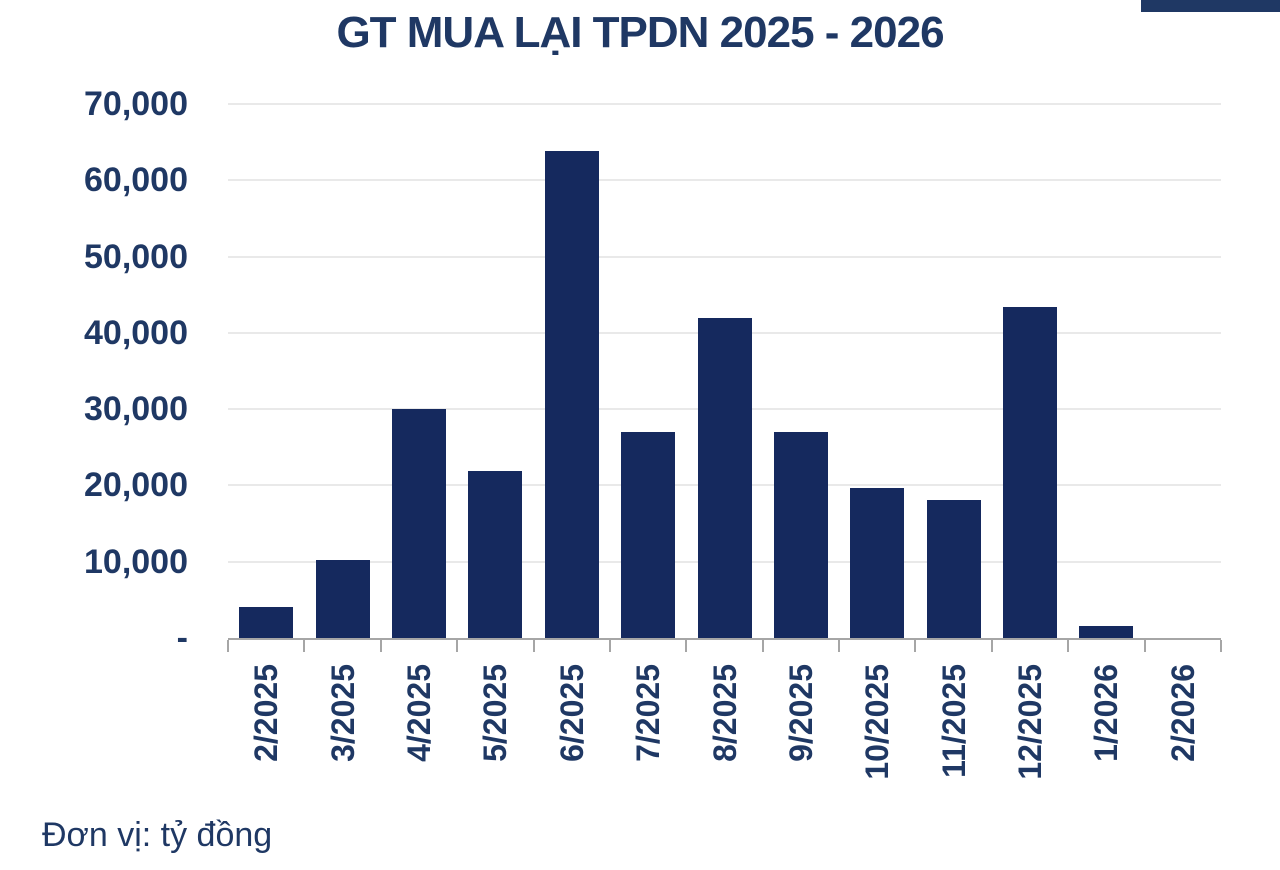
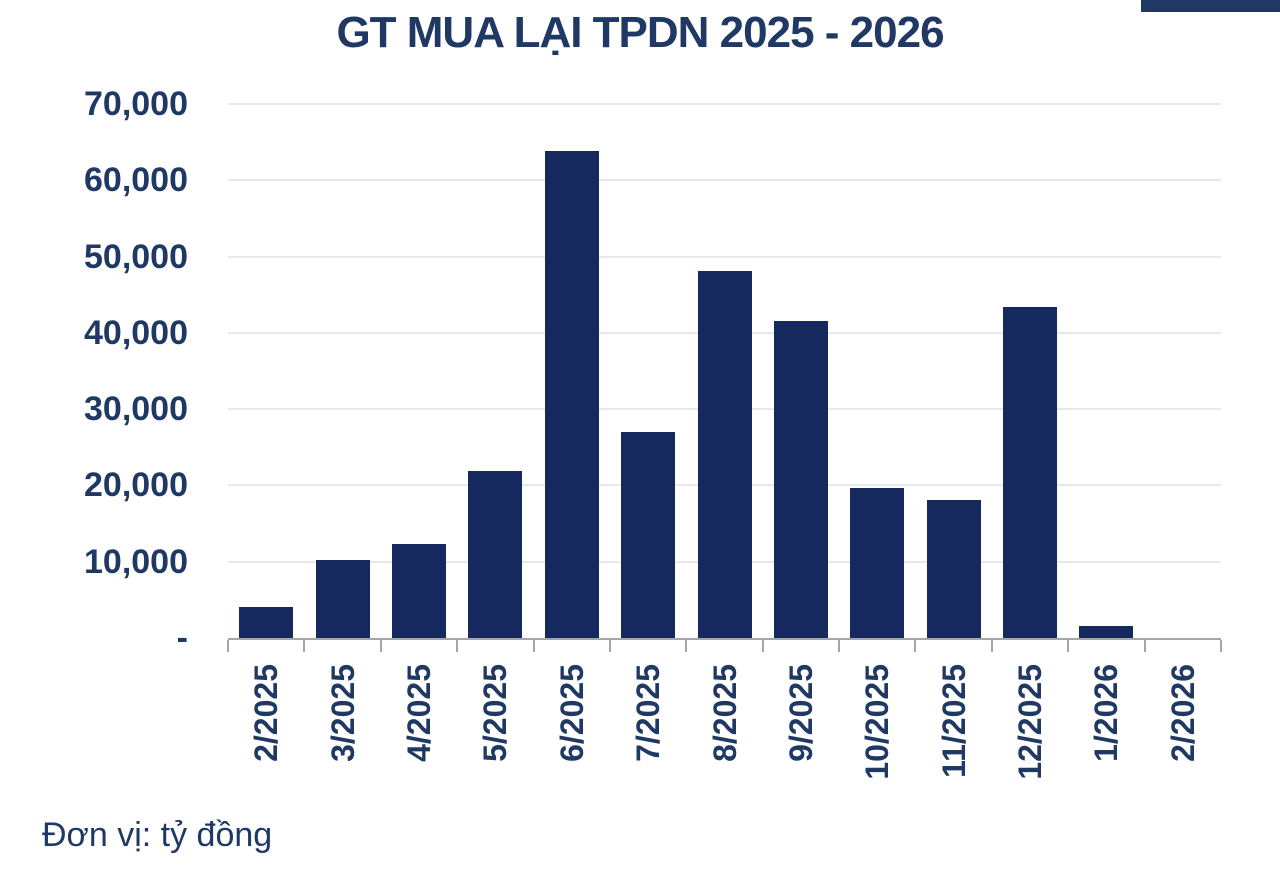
4/2025: 30000 -> 12000
8/2025: 42000 -> 48000
9/2025: 27000 -> 42000
